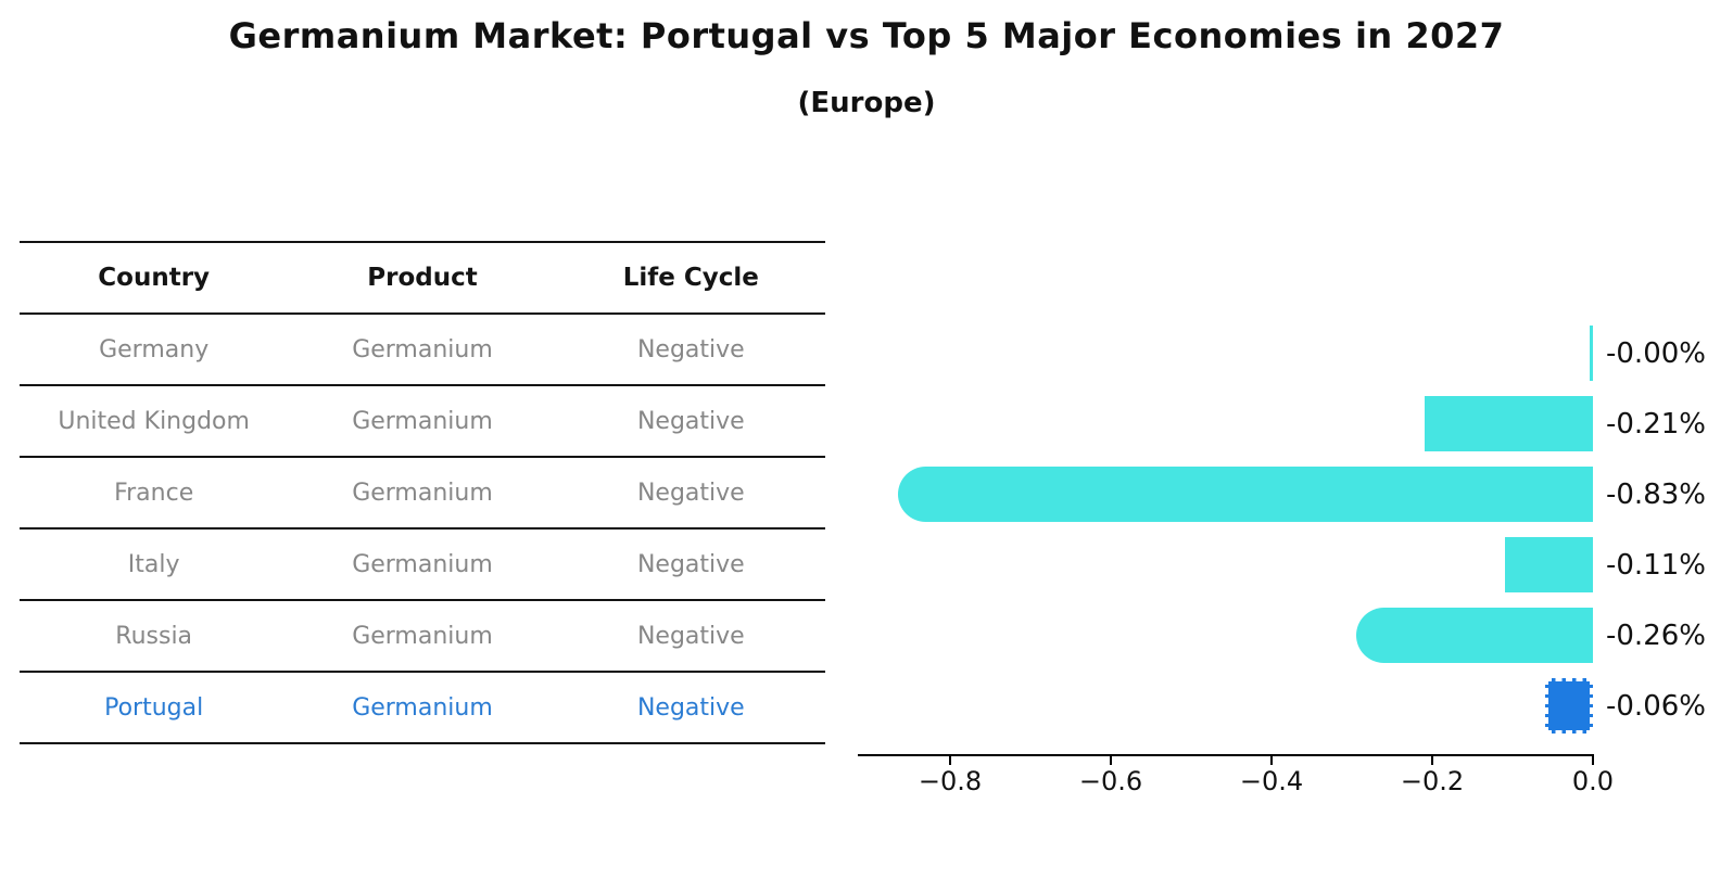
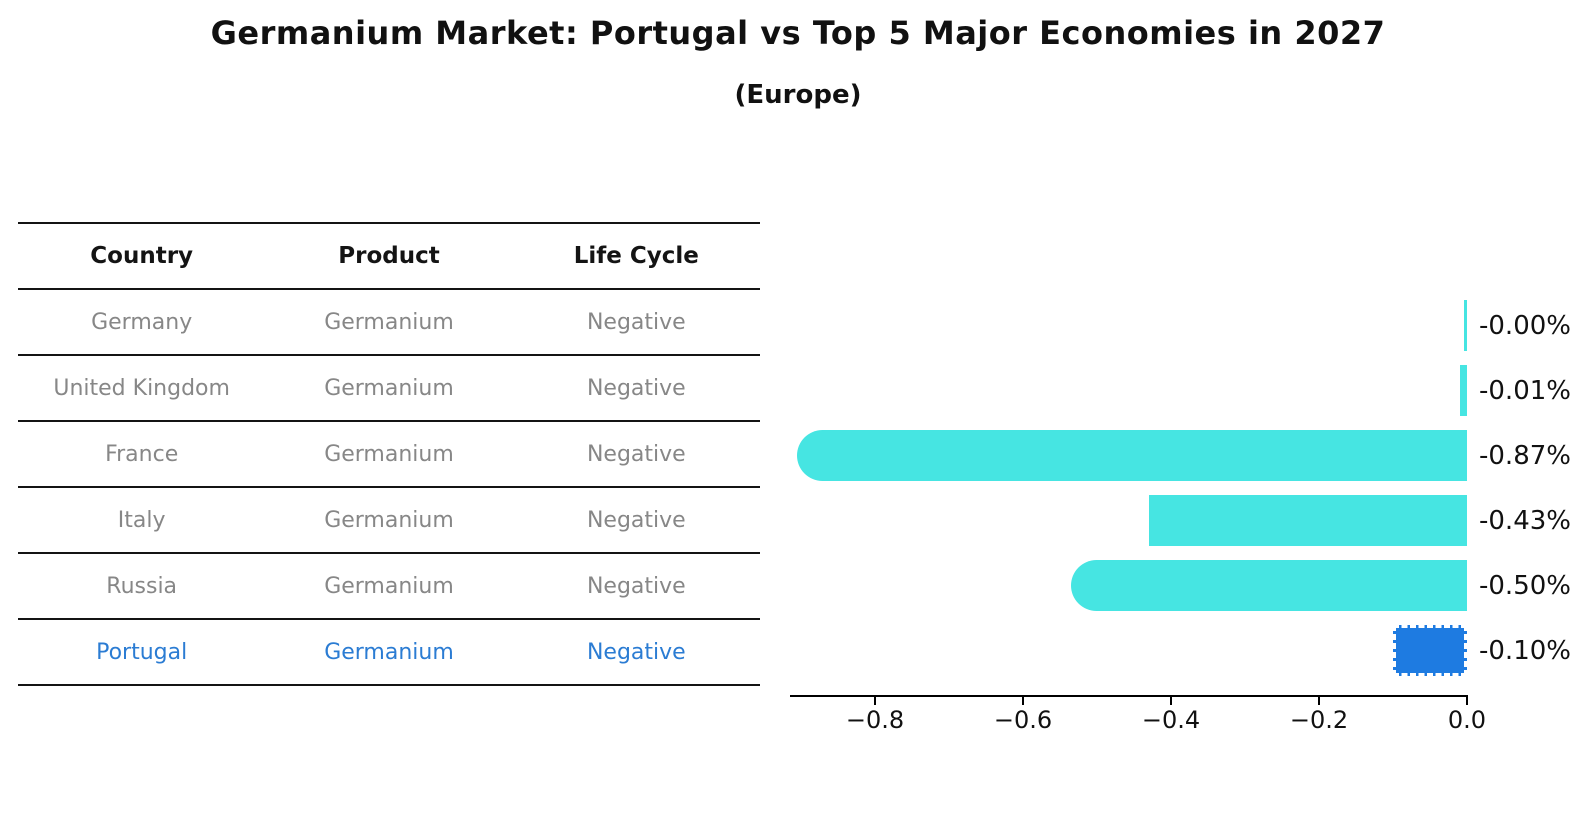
United Kingdom: -0.21% -> -0.01%
France: -0.83% -> -0.87%
Italy: -0.11% -> -0.43%
Russia: -0.26% -> -0.50%
Portugal: -0.06% -> -0.10%
